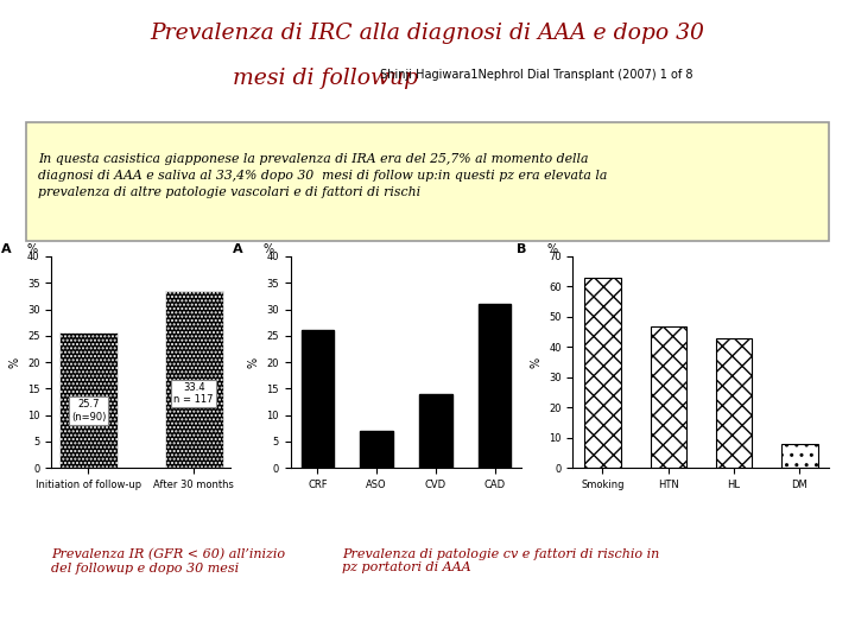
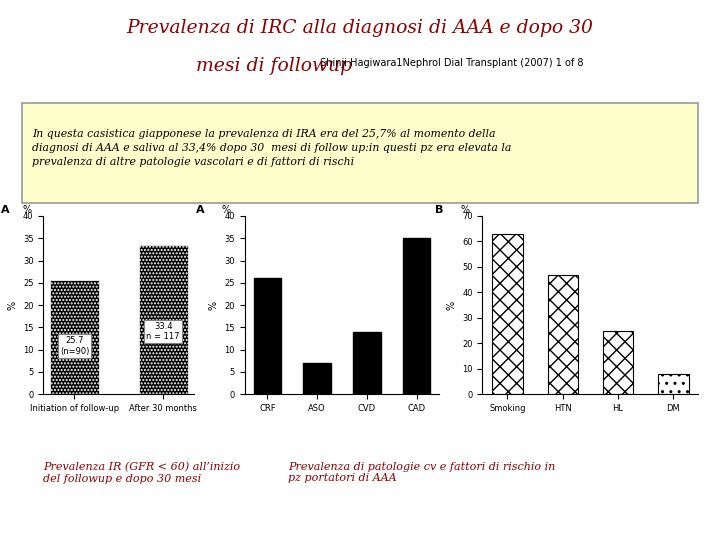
CAD: 31 -> 35
HL: 43 -> 25
